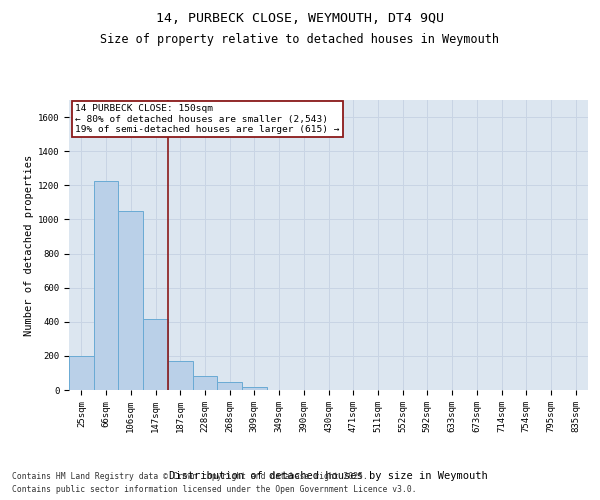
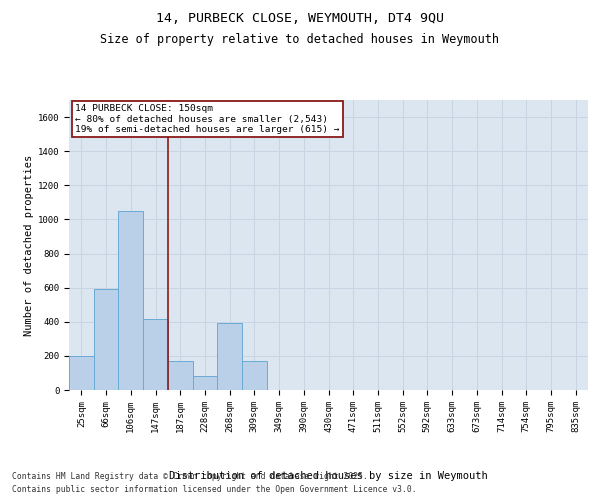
66sqm: 1220 -> 590
268sqm: 40 -> 390
309sqm: 20 -> 170
